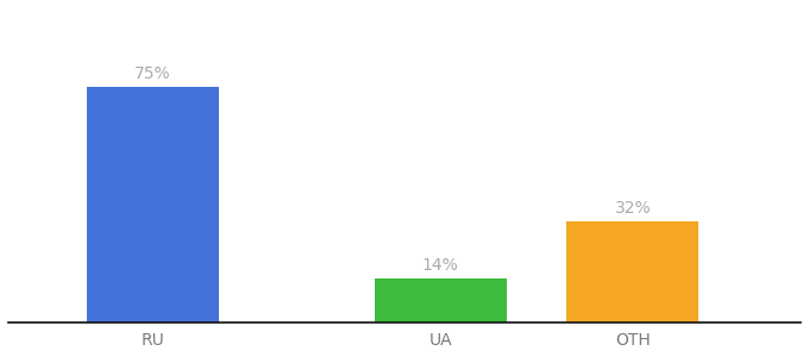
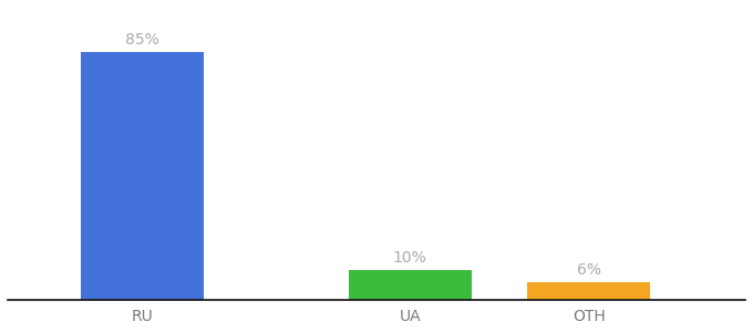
RU: 75% -> 85%
UA: 14% -> 10%
OTH: 32% -> 6%
